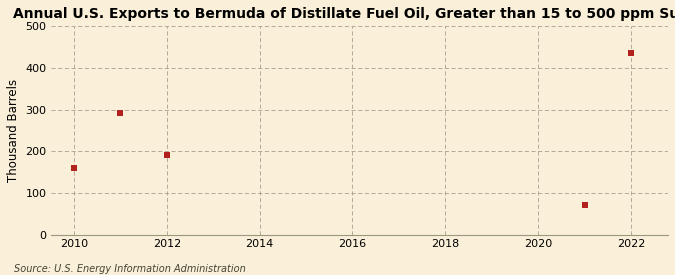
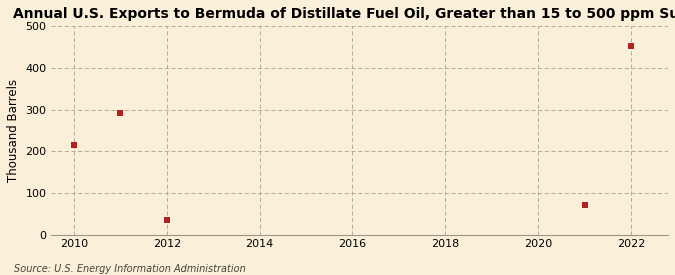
2010: 160 -> 216
2012: 190 -> 35
2022: 435 -> 453
